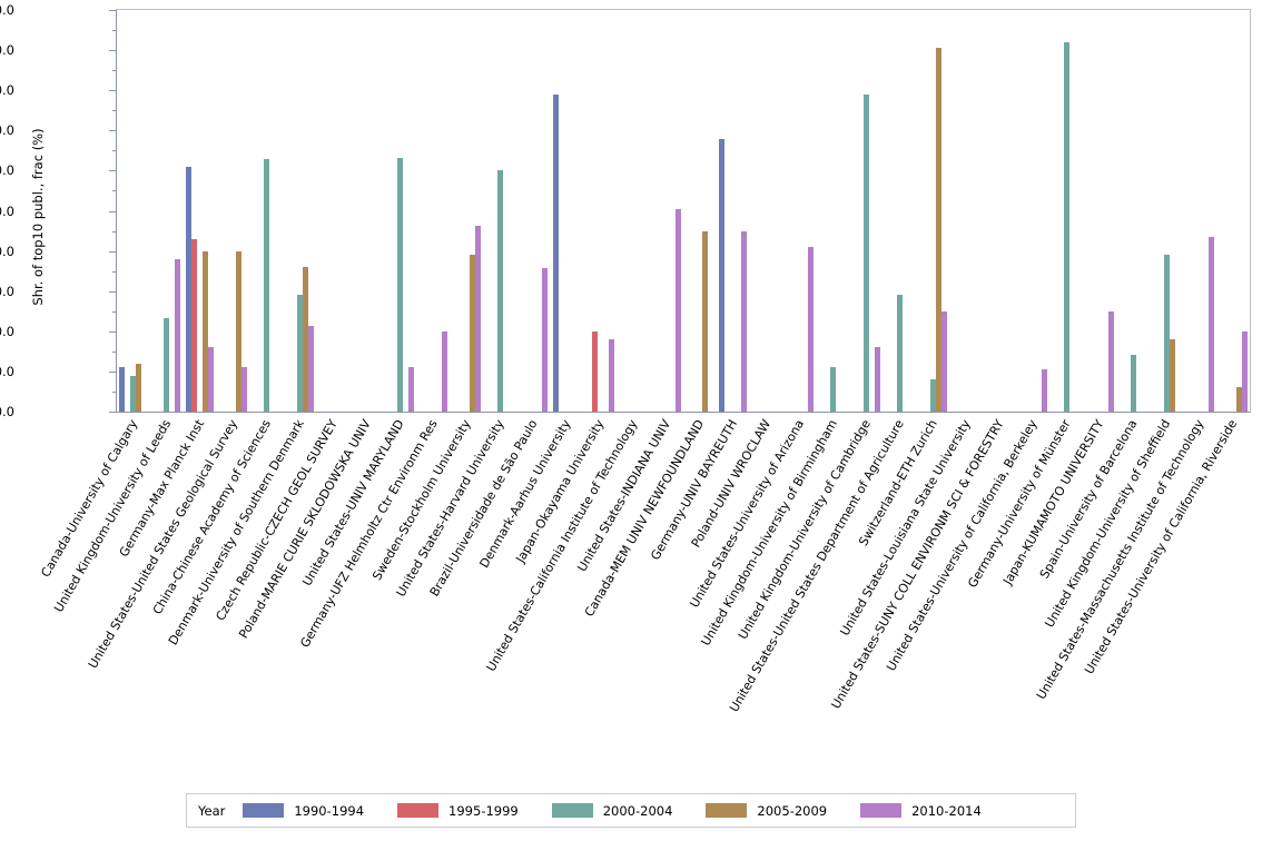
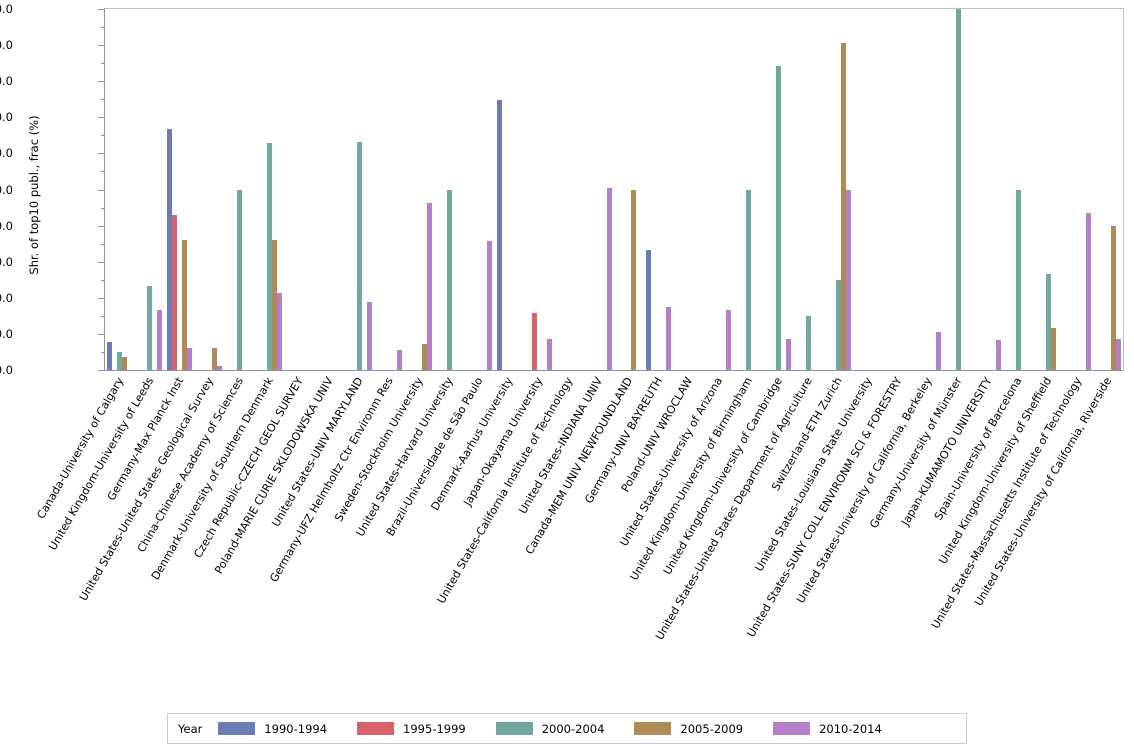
1990-1994/Canada-University of Calgary: 11 -> 8
2000-2004/Canada-University of Calgary: 9 -> 5
2005-2009/Canada-University of Calgary: 12 -> 4
2010-2014/United Kingdom-University of Leeds: 38 -> 17
1990-1994/Germany-Max Planck Inst: 61 -> 67
2005-2009/Germany-Max Planck Inst: 40 -> 36
2010-2014/Germany-Max Planck Inst: 16 -> 6
2005-2009/United States-United States Geological Survey: 40 -> 6
2010-2014/United States-United States Geological Survey: 11 -> 1
2000-2004/China-Chinese Academy of Sciences: 63 -> 50
2000-2004/Denmark-University of Southern Denmark: 29 -> 63
2010-2014/United States-UNIV MARYLAND: 11 -> 19
2010-2014/Germany-UFZ Helmholtz Ctr Environm Res: 20 -> 6
2005-2009/Sweden-Stockholm University: 39 -> 7
2000-2004/United States-Harvard University: 60 -> 50
1990-1994/Denmark-Aarhus University: 79 -> 75
1995-1999/Japan-Okayama University: 20 -> 16
2010-2014/Japan-Okayama University: 18 -> 8
2005-2009/Canada-MEM UNIV NEWFOUNDLAND: 45 -> 50
1990-1994/Germany-UNIV BAYREUTH: 68 -> 33
2010-2014/Germany-UNIV BAYREUTH: 45 -> 17
2010-2014/United States-University of Arizona: 41 -> 17
2000-2004/United Kingdom-University of Birmingham: 11 -> 50
2000-2004/United Kingdom-University of Cambridge: 79 -> 84
2010-2014/United Kingdom-University of Cambridge: 16 -> 8
2000-2004/United States-United States Department of Agriculture: 29 -> 15
2000-2004/Switzerland-ETH Zurich: 8 -> 25
2010-2014/Switzerland-ETH Zurich: 25 -> 50
2000-2004/Germany-University of Münster: 92 -> 100
2010-2014/Japan-KUMAMOTO UNIVERSITY: 25 -> 8
2000-2004/Spain-University of Barcelona: 14 -> 50
2000-2004/United Kingdom-University of Sheffield: 39 -> 27
2005-2009/United Kingdom-University of Sheffield: 18 -> 12
2005-2009/United States-University of California, Riverside: 6 -> 40
2010-2014/United States-University of California, Riverside: 20 -> 9
